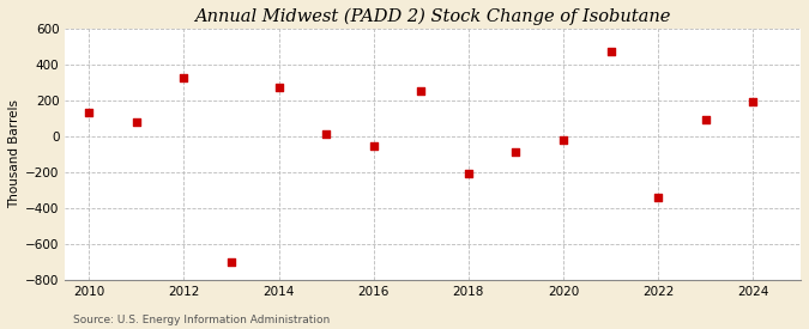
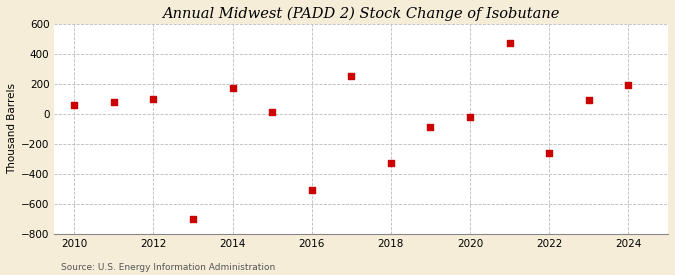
2010: 130 -> 60
2012: 320 -> 100
2014: 270 -> 170
2016: -60 -> -510
2018: -210 -> -330
2022: -340 -> -260
